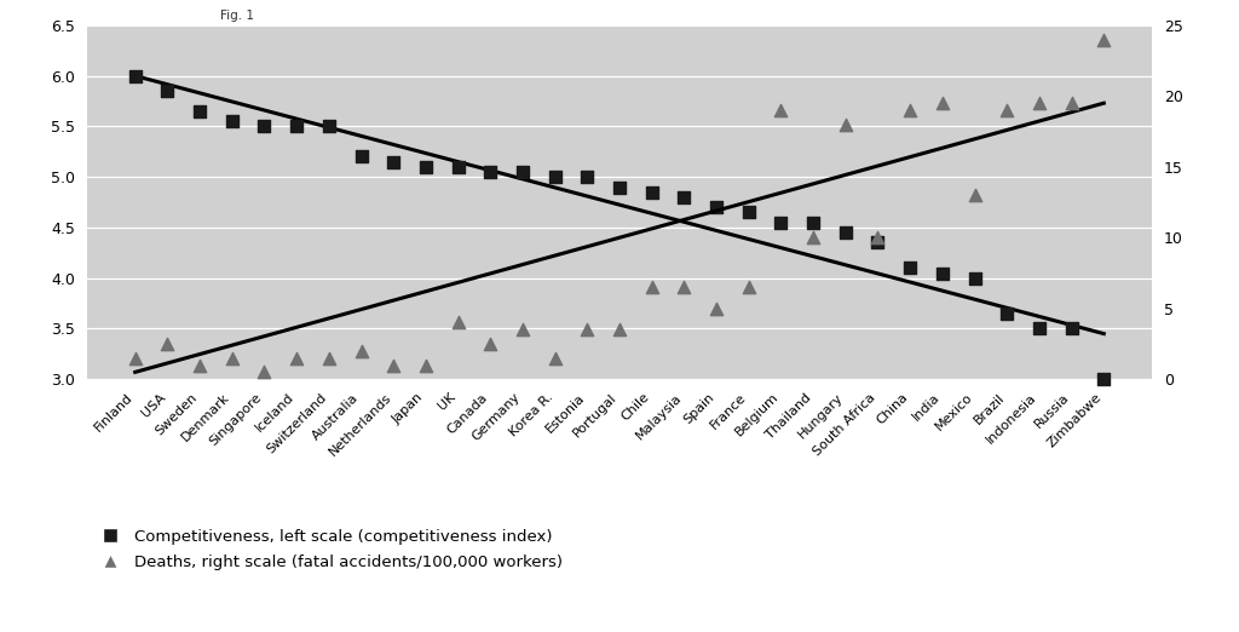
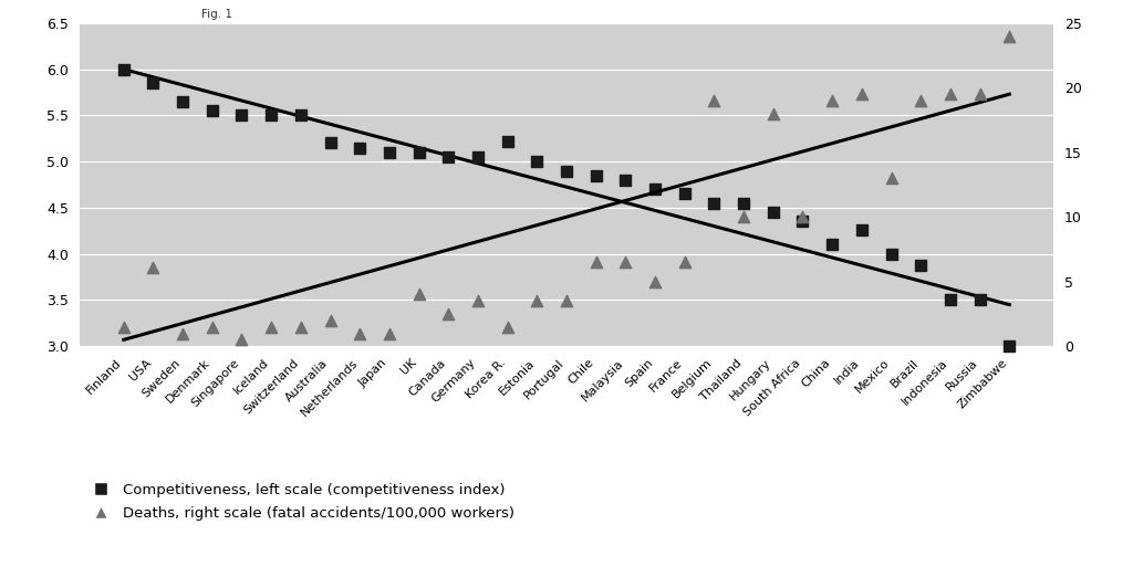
Deaths, right scale (fatal accidents/100,000 workers)/USA: 2.5 -> 6.1
Competitiveness, left scale (competitiveness index)/Korea R.: 5.00 -> 5.22
Competitiveness, left scale (competitiveness index)/India: 4.05 -> 4.26
Competitiveness, left scale (competitiveness index)/Brazil: 3.65 -> 3.88
